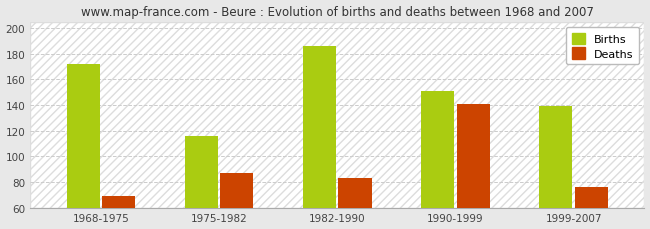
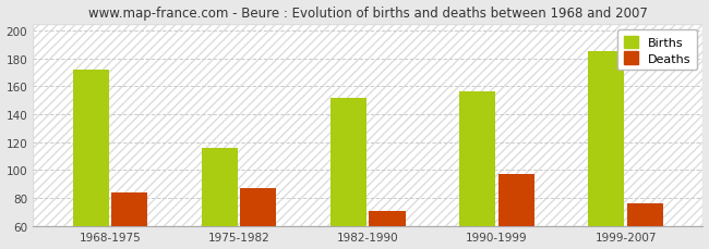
Deaths/1968-1975: 69 -> 84
Births/1982-1990: 186 -> 152
Deaths/1982-1990: 83 -> 71
Births/1990-1999: 151 -> 156
Deaths/1990-1999: 141 -> 97
Births/1999-2007: 139 -> 185
